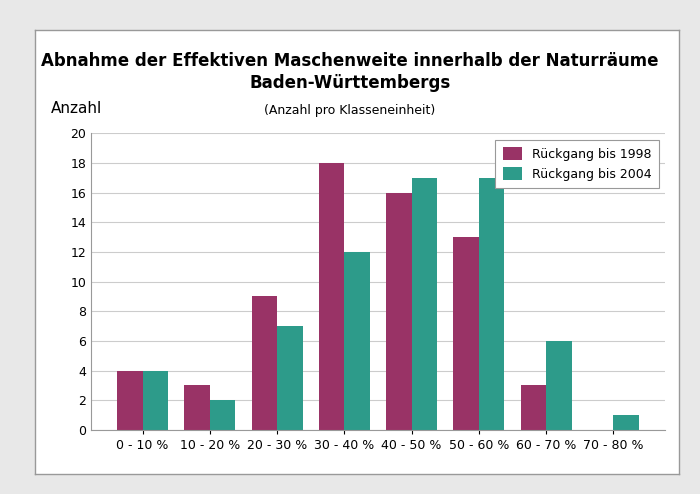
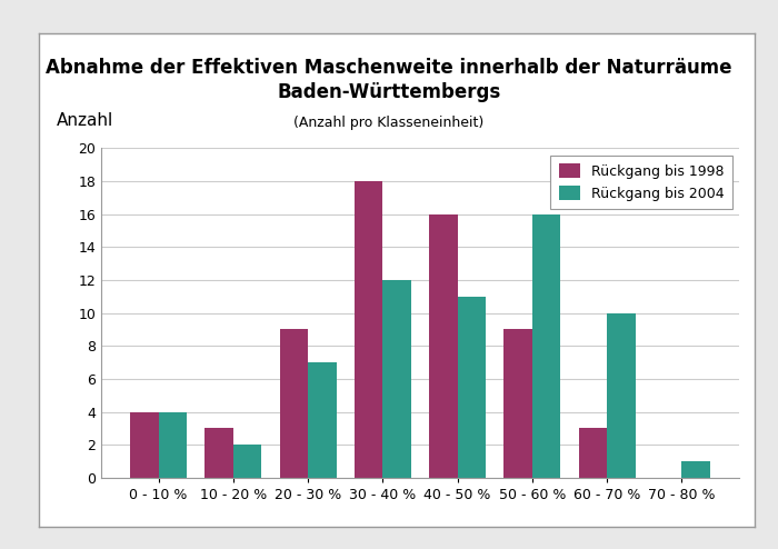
Rückgang bis 2004/40 - 50 %: 17 -> 11
Rückgang bis 1998/50 - 60 %: 13 -> 9
Rückgang bis 2004/50 - 60 %: 17 -> 16
Rückgang bis 2004/60 - 70 %: 6 -> 10
